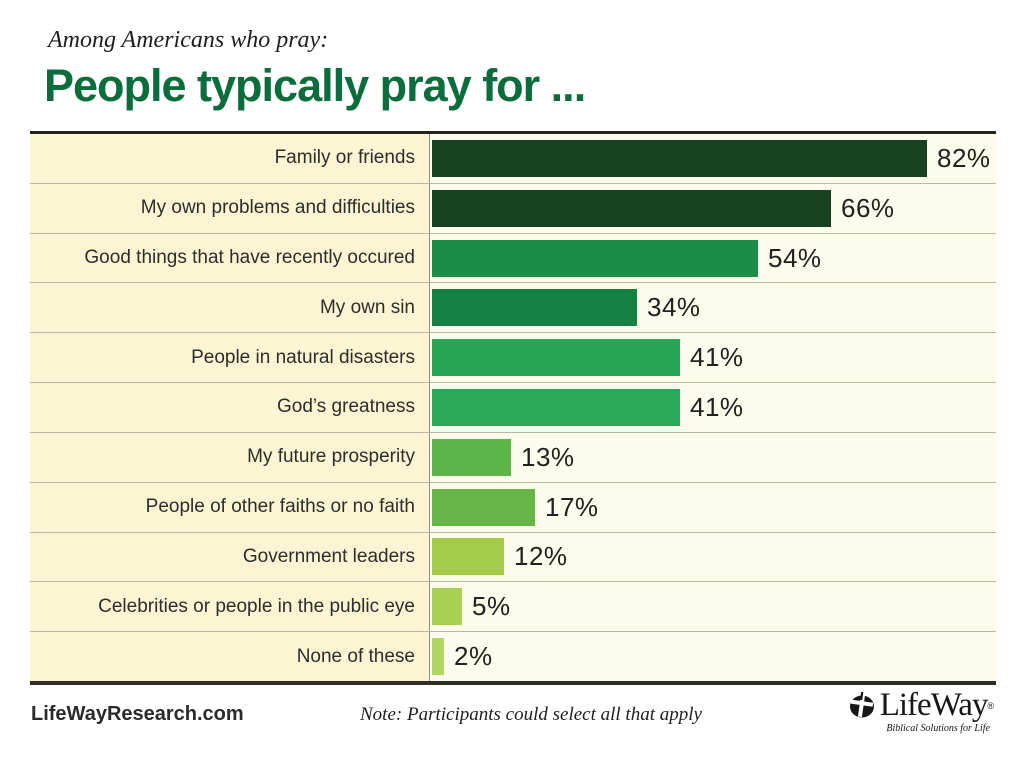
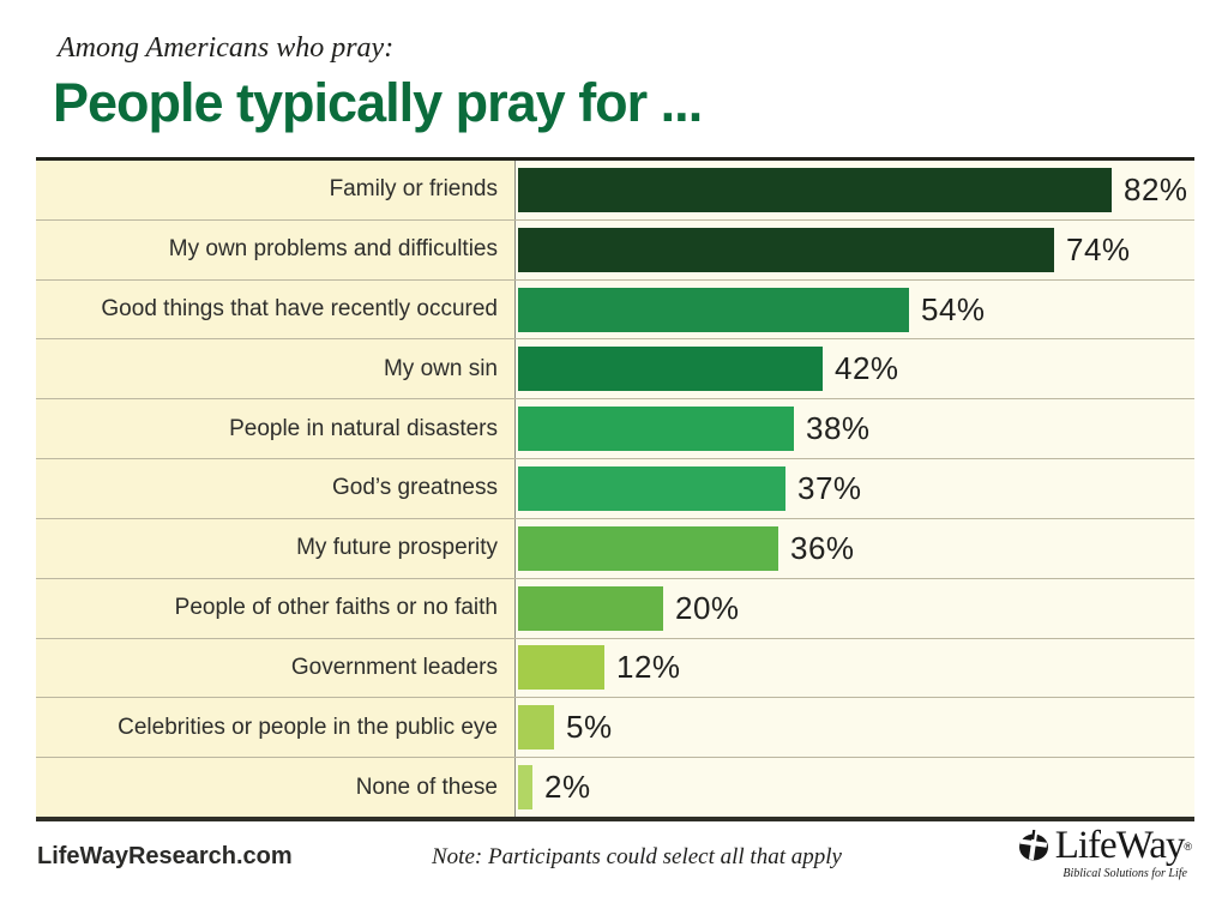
My own problems and difficulties: 66% -> 74%
My own sin: 34% -> 42%
People in natural disasters: 41% -> 38%
God’s greatness: 41% -> 37%
My future prosperity: 13% -> 36%
People of other faiths or no faith: 17% -> 20%
